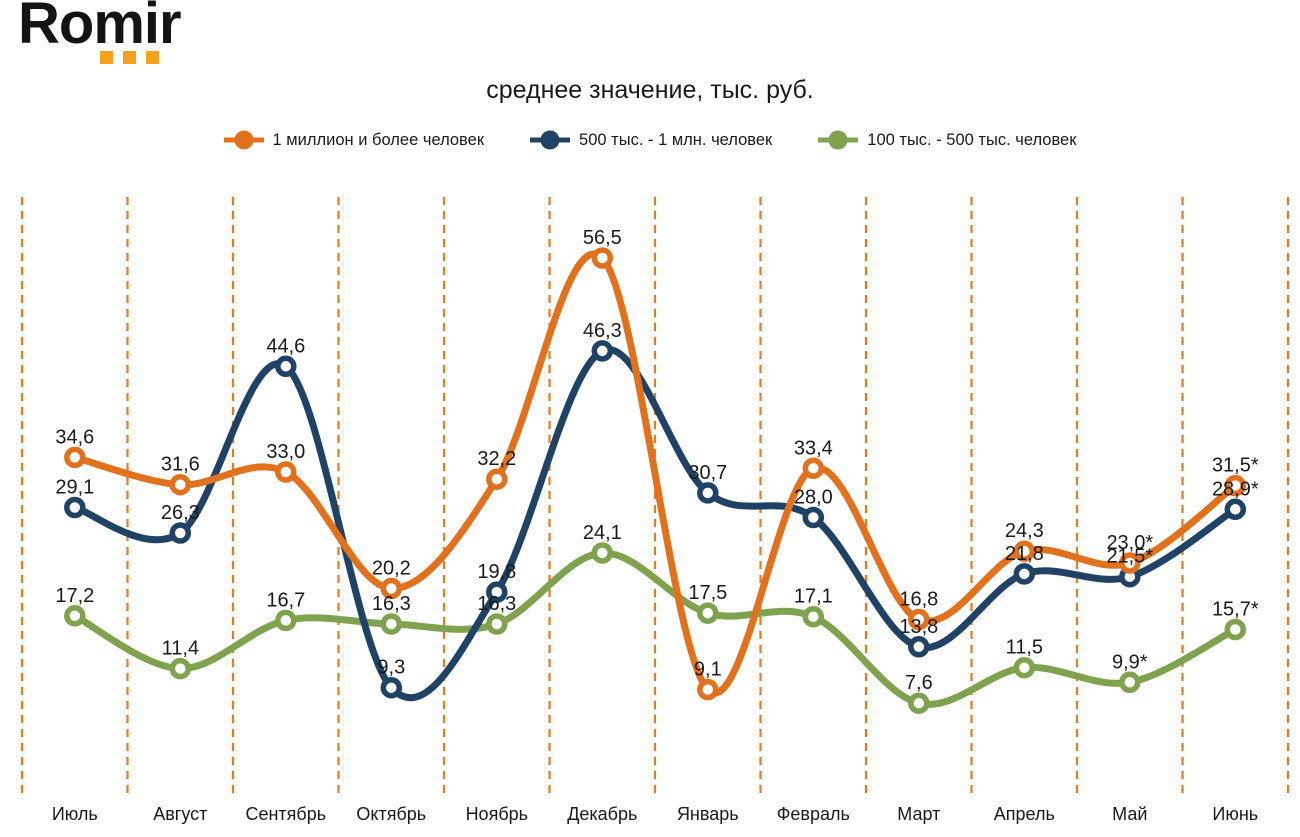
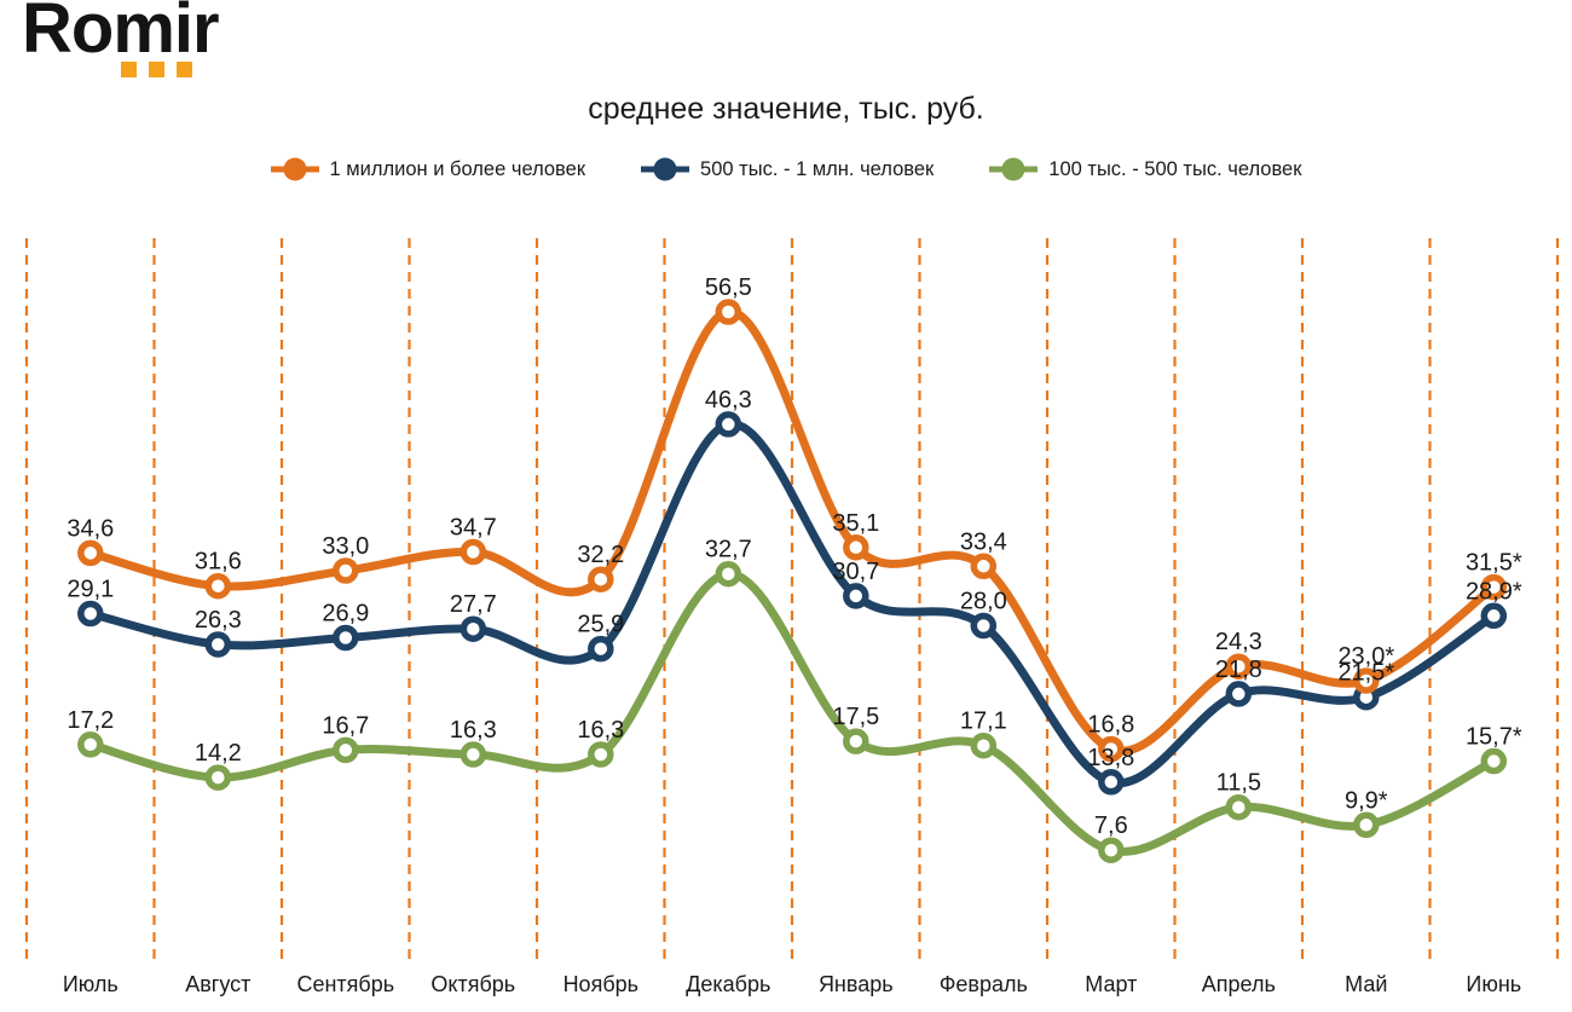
100 тыс. - 500 тыс. человек/Август: 11,4 -> 14,2
500 тыс. - 1 млн. человек/Сентябрь: 44,6 -> 26,9
1 миллион и более человек/Октябрь: 20,2 -> 34,7
500 тыс. - 1 млн. человек/Октябрь: 9,3 -> 27,7
500 тыс. - 1 млн. человек/Ноябрь: 19,8 -> 25,9
100 тыс. - 500 тыс. человек/Декабрь: 24,1 -> 32,7
1 миллион и более человек/Январь: 9,1 -> 35,1
